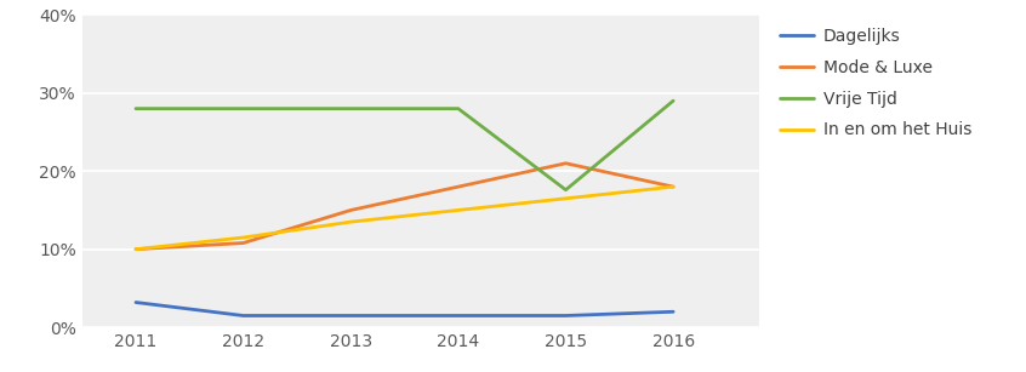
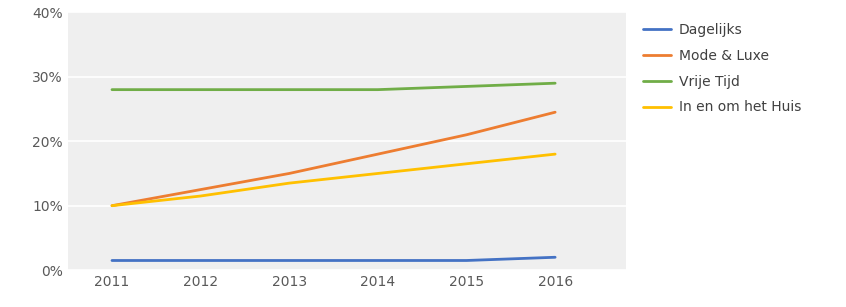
Dagelijks/2011: 3.2% -> 1.5%
Mode & Luxe/2012: 10.8% -> 12.5%
Vrije Tijd/2015: 17.6% -> 28.5%
Mode & Luxe/2016: 18.0% -> 24.5%
